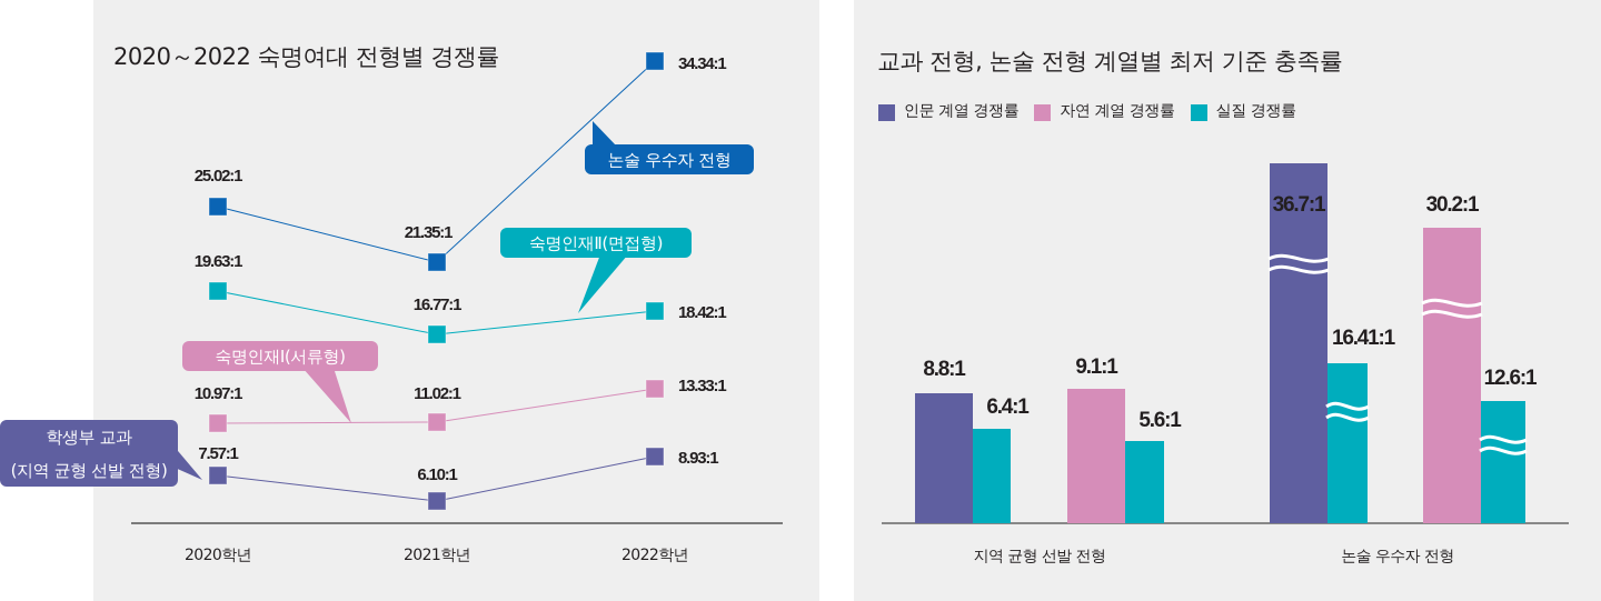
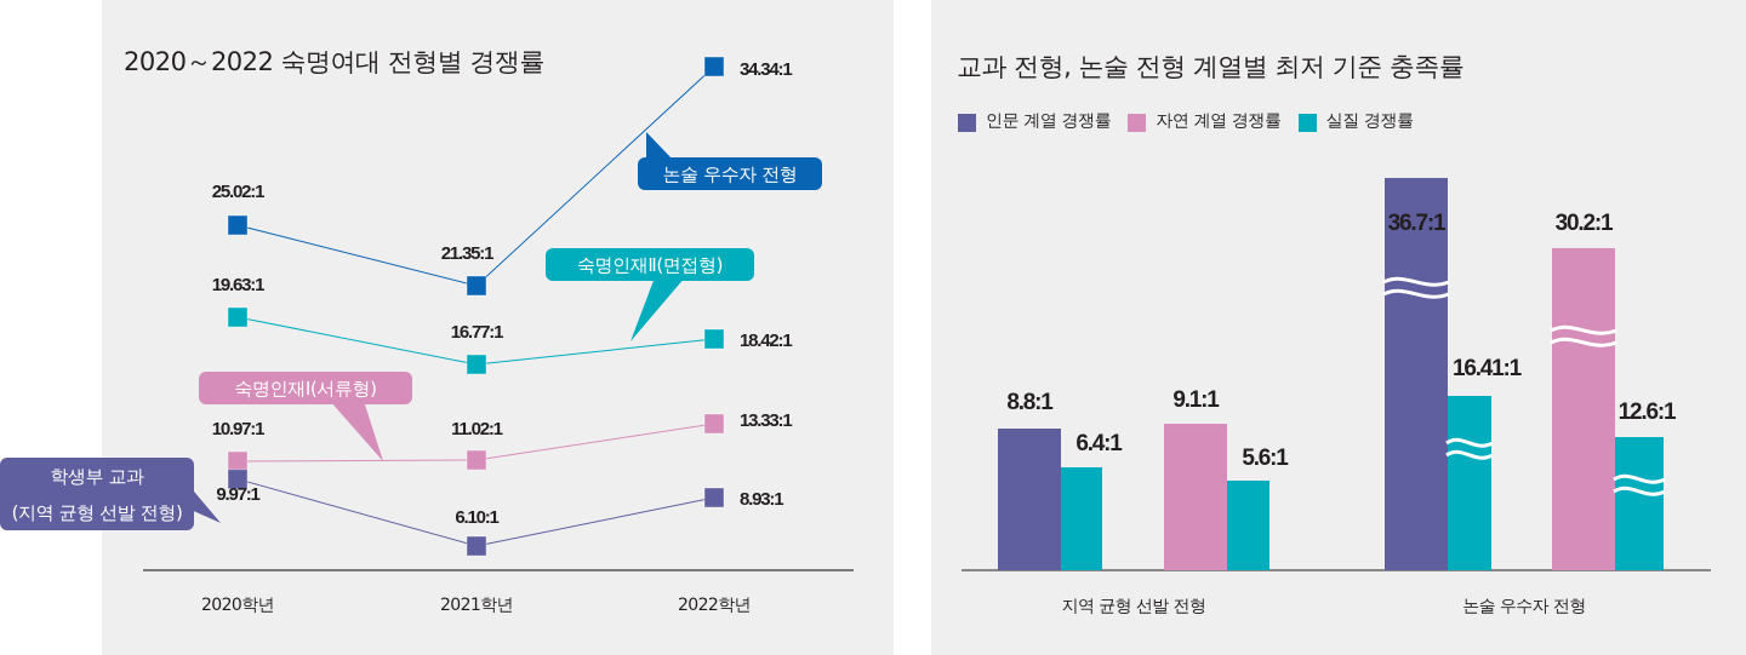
2020～2022 숙명여대 전형별 경쟁률/학생부 교과 (지역 균형 선발 전형)/2020학년: 7.57 -> 9.97
